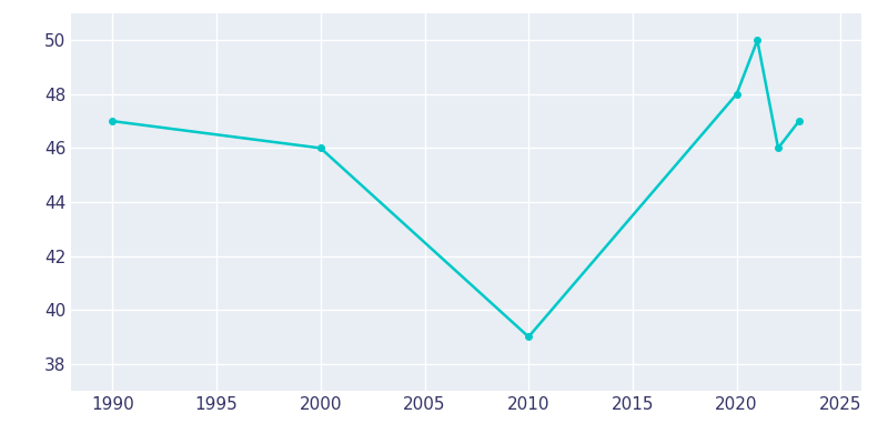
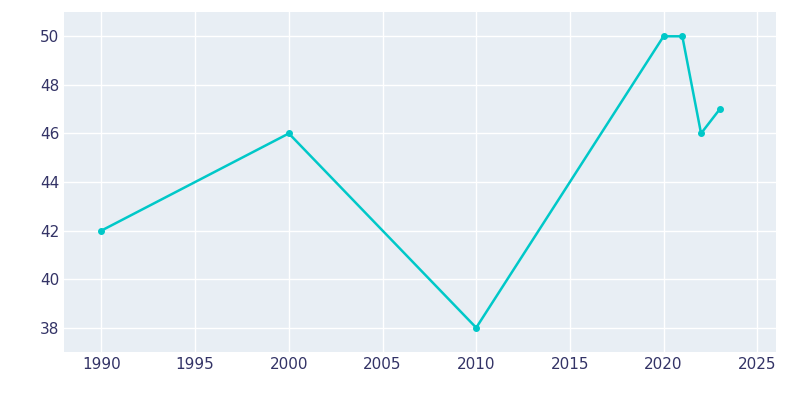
1990: 47 -> 42
2010: 39 -> 38
2020: 48 -> 50
